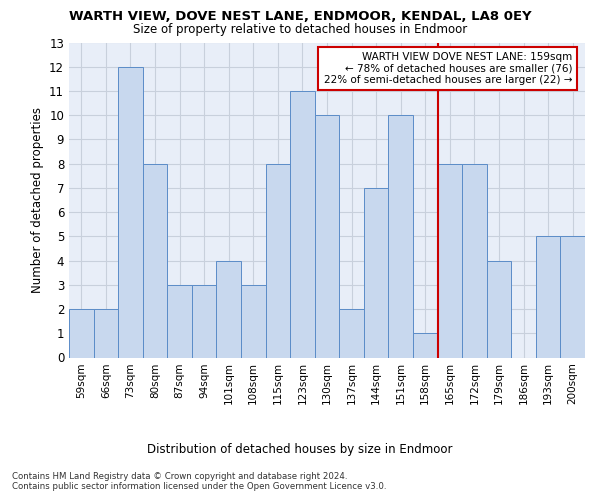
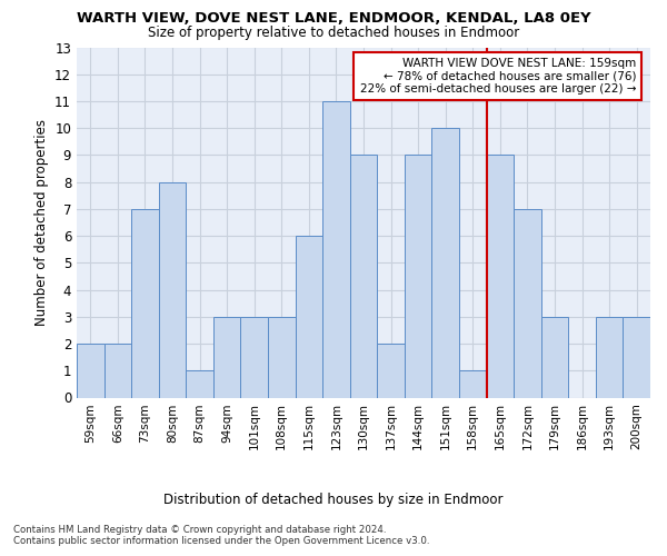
73sqm: 12 -> 7
87sqm: 3 -> 1
101sqm: 4 -> 3
115sqm: 8 -> 6
130sqm: 10 -> 9
144sqm: 7 -> 9
165sqm: 8 -> 9
172sqm: 8 -> 7
179sqm: 4 -> 3
193sqm: 5 -> 3
200sqm: 5 -> 3
